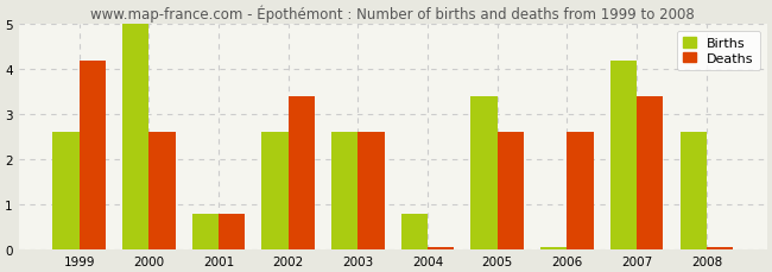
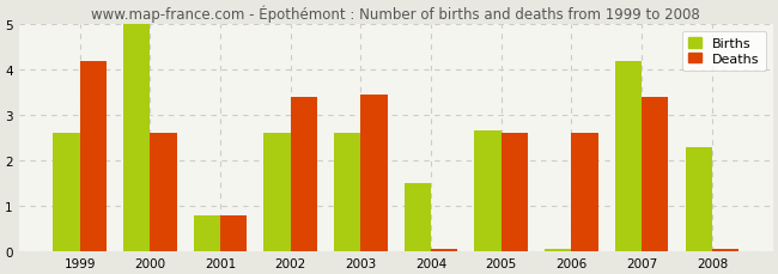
Deaths/2003: 2.60 -> 3.45
Births/2004: 0.80 -> 1.50
Births/2005: 3.40 -> 2.65
Births/2008: 2.60 -> 2.30
